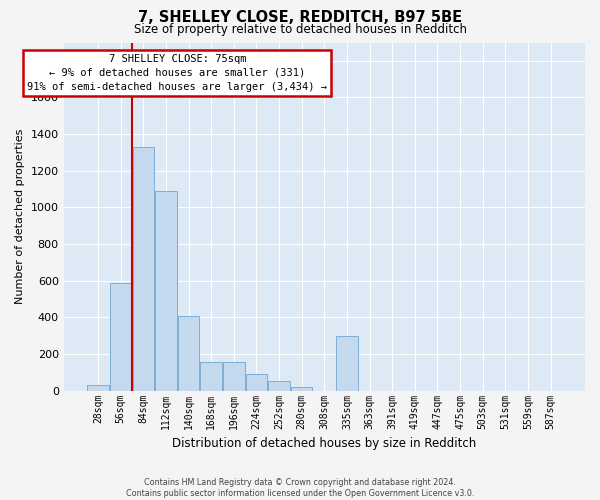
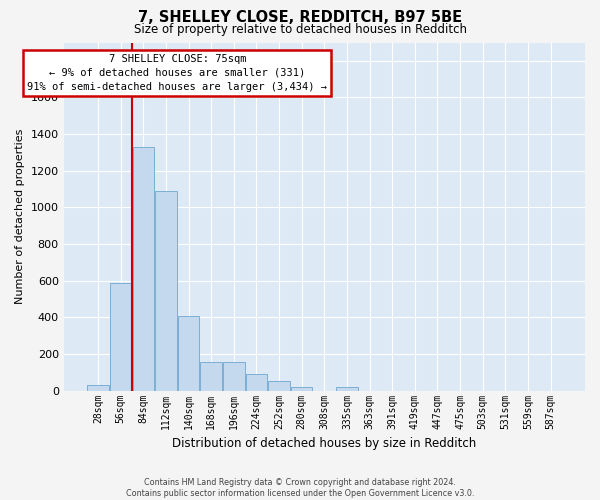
335sqm: 300 -> 20
